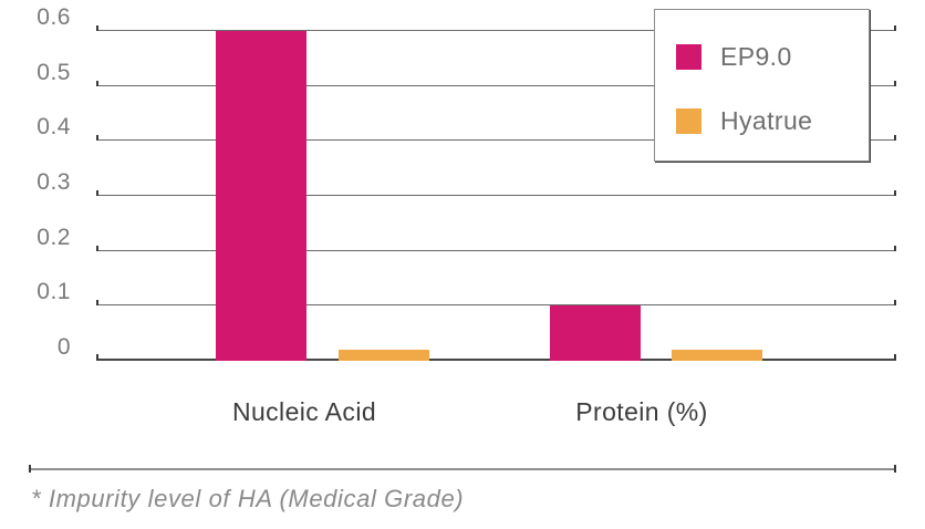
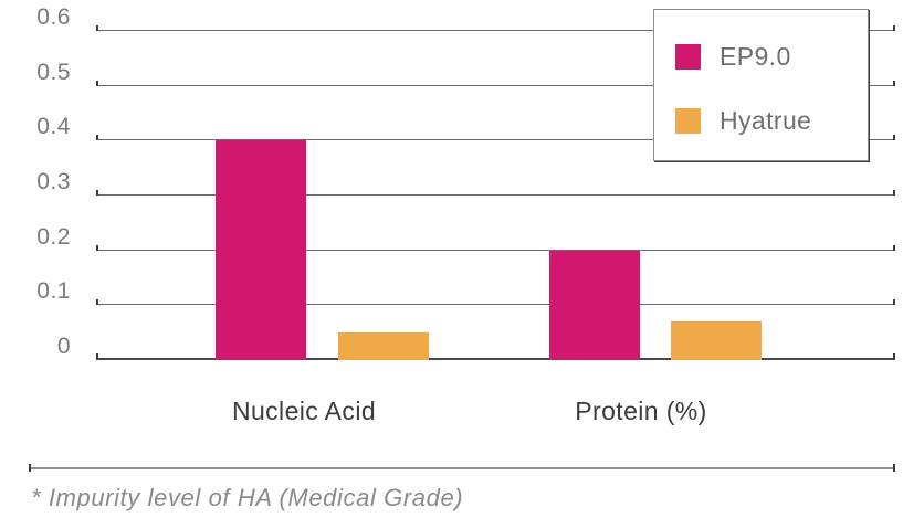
EP9.0/Nucleic Acid: 0.6 -> 0.4
Hyatrue/Nucleic Acid: 0.02 -> 0.05
EP9.0/Protein (%): 0.1 -> 0.2
Hyatrue/Protein (%): 0.02 -> 0.07
